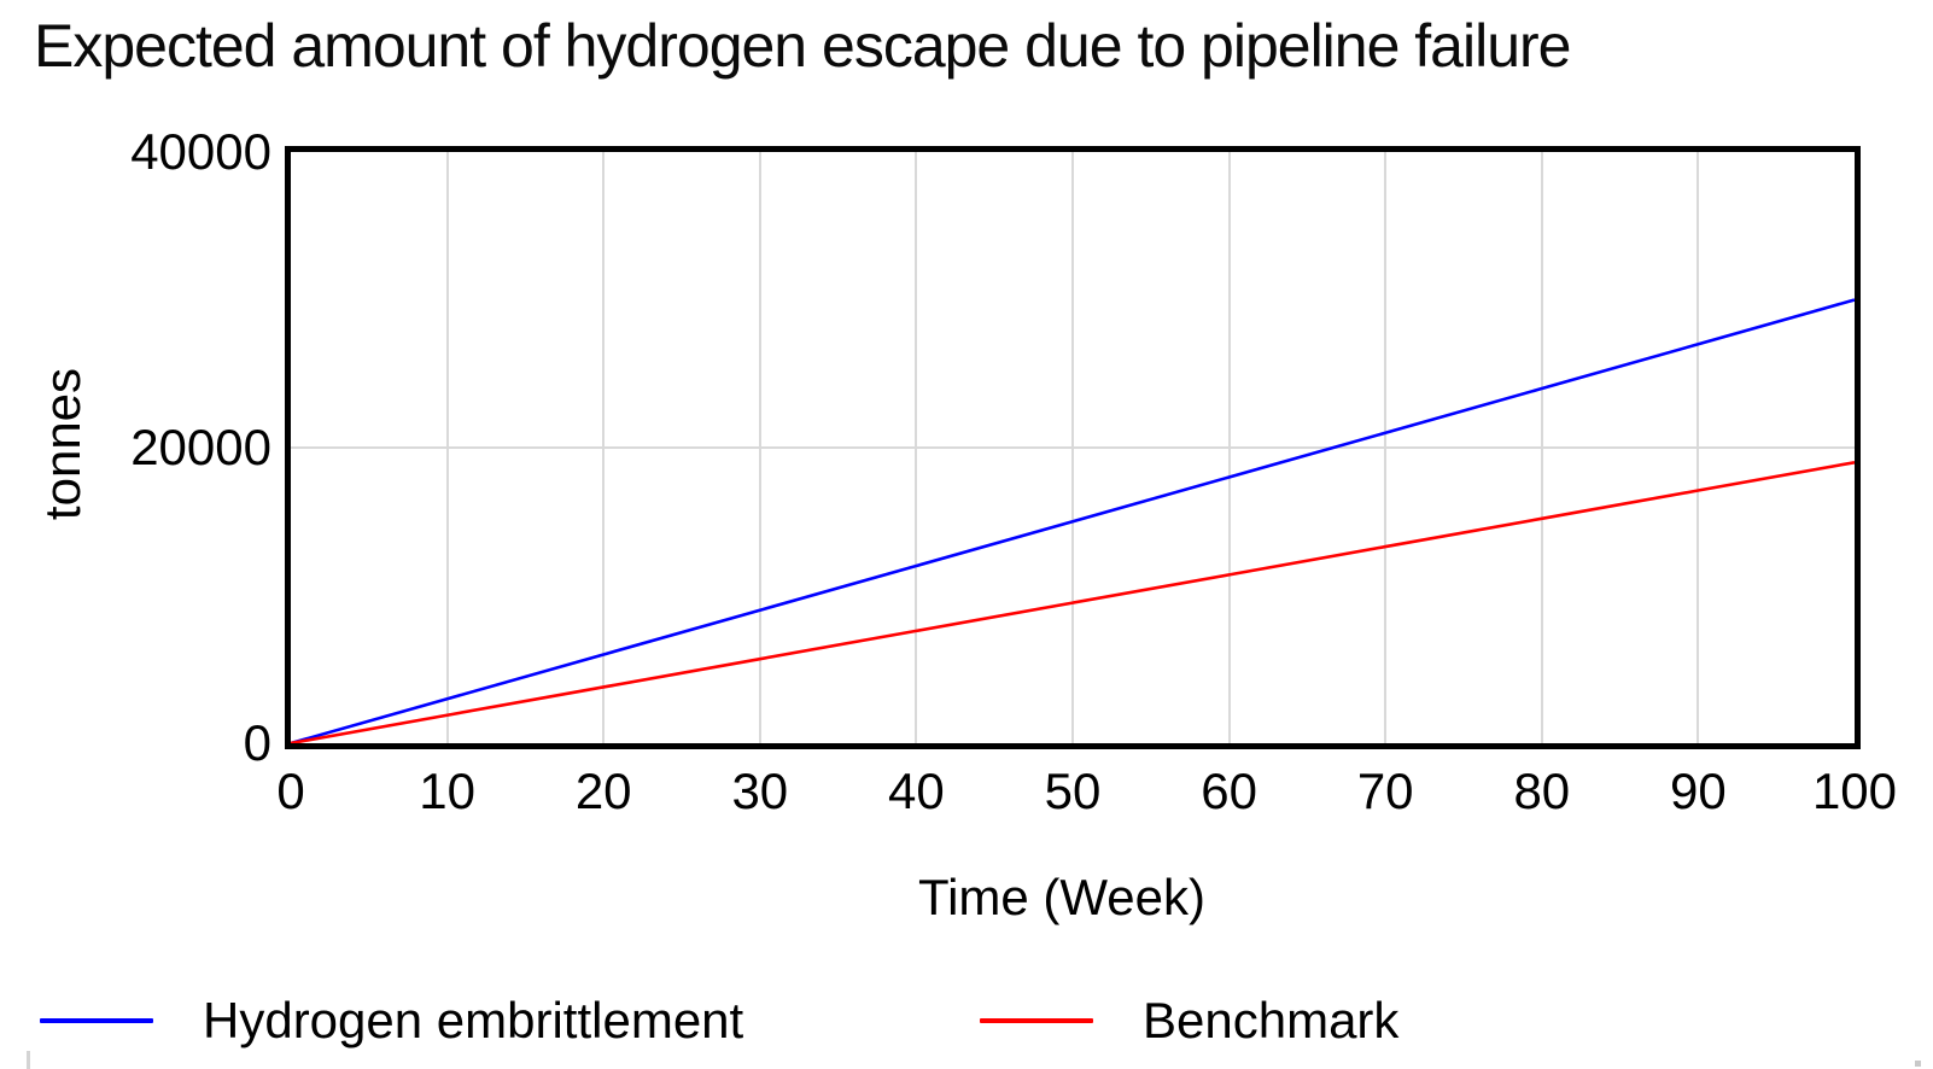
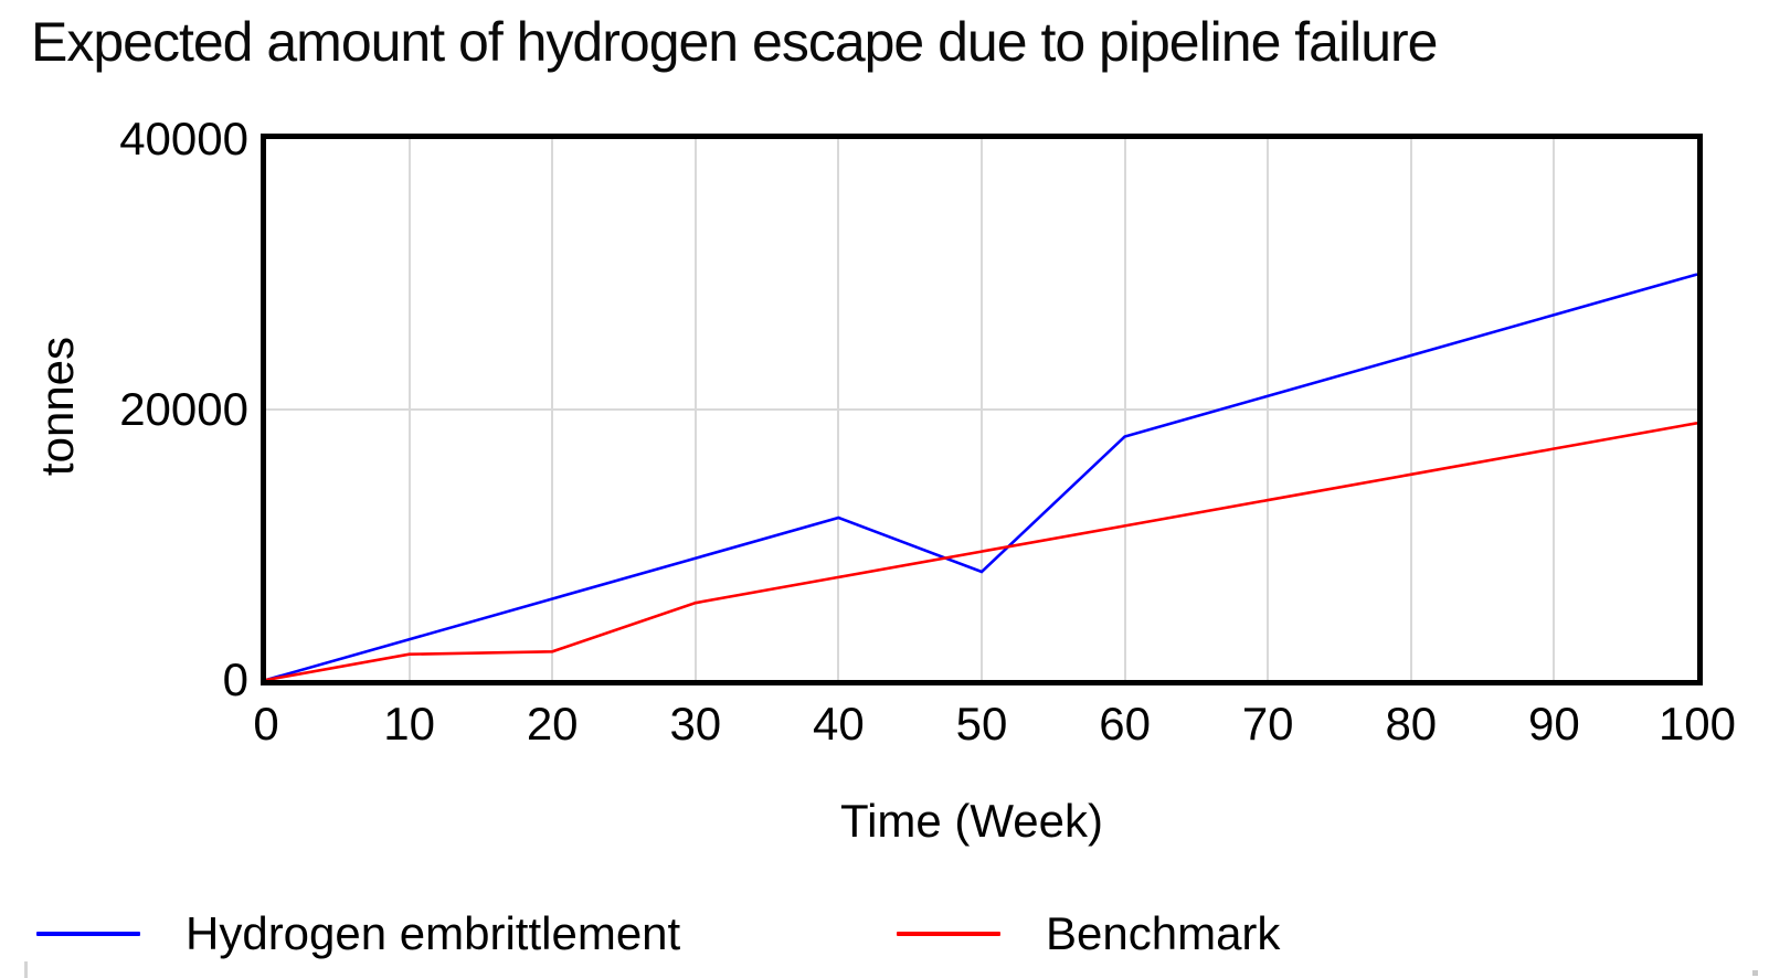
Benchmark/20: 3800 -> 2100
Hydrogen embrittlement/50: 15000 -> 8000
